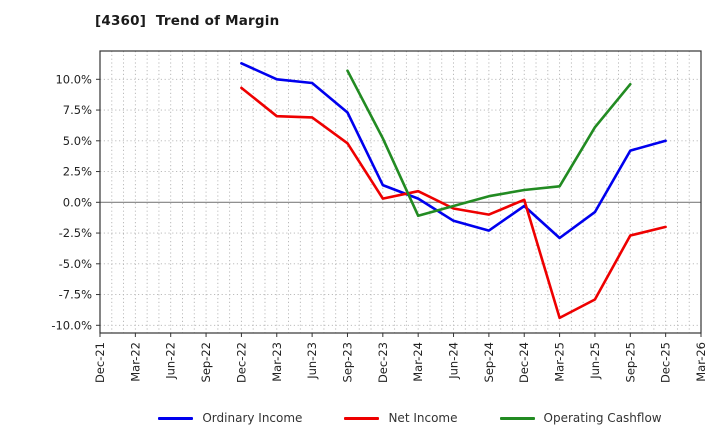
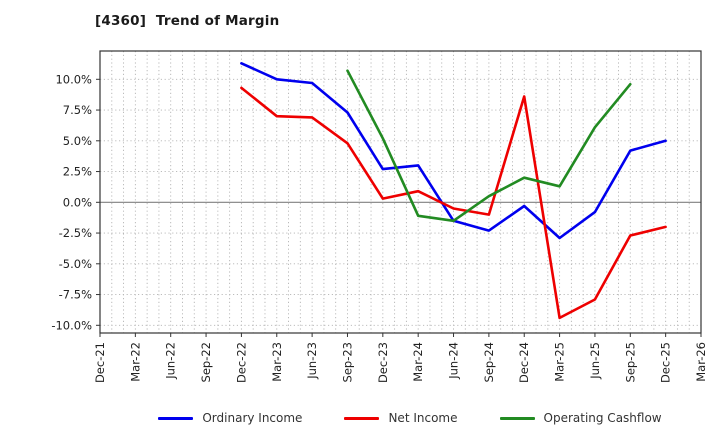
Ordinary Income/Dec-23: 1.4% -> 2.7%
Ordinary Income/Mar-24: 0.3% -> 3.0%
Operating Cashflow/Jun-24: -0.3% -> -1.5%
Net Income/Dec-24: 0.2% -> 8.6%
Operating Cashflow/Dec-24: 1.0% -> 2.0%
